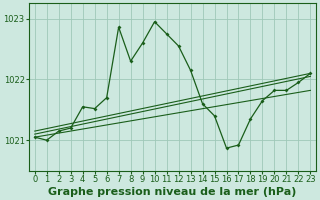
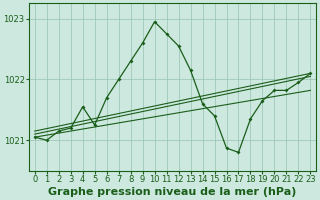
5: 1021.52 -> 1021.25
7: 1022.86 -> 1022.00
17: 1020.92 -> 1020.80
